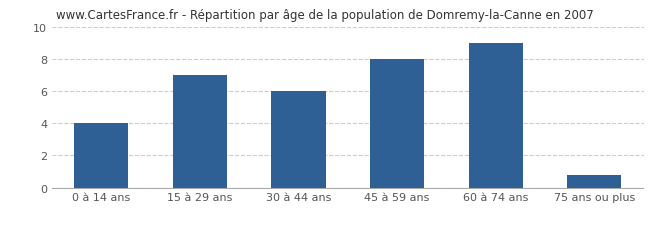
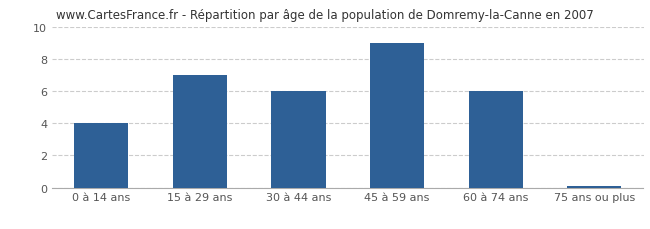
45 à 59 ans: 8.0 -> 9.0
60 à 74 ans: 9.0 -> 6.0
75 ans ou plus: 0.8 -> 0.1
